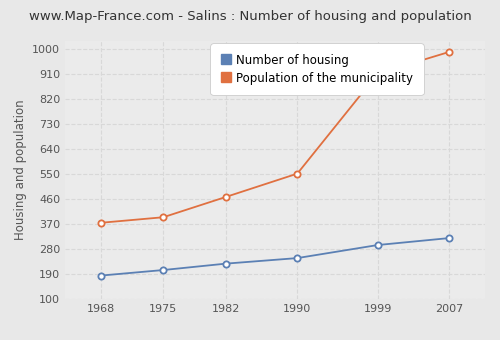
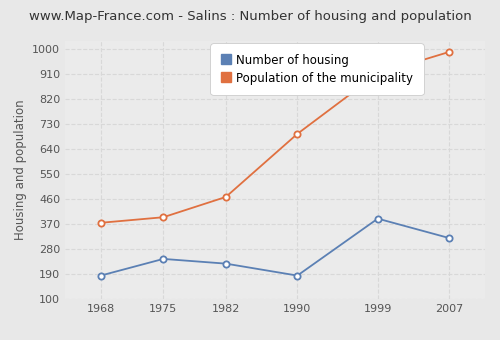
Number of housing/1975: 205 -> 245
Number of housing/1990: 248 -> 185
Population of the municipality/1990: 552 -> 695
Number of housing/1999: 295 -> 390
